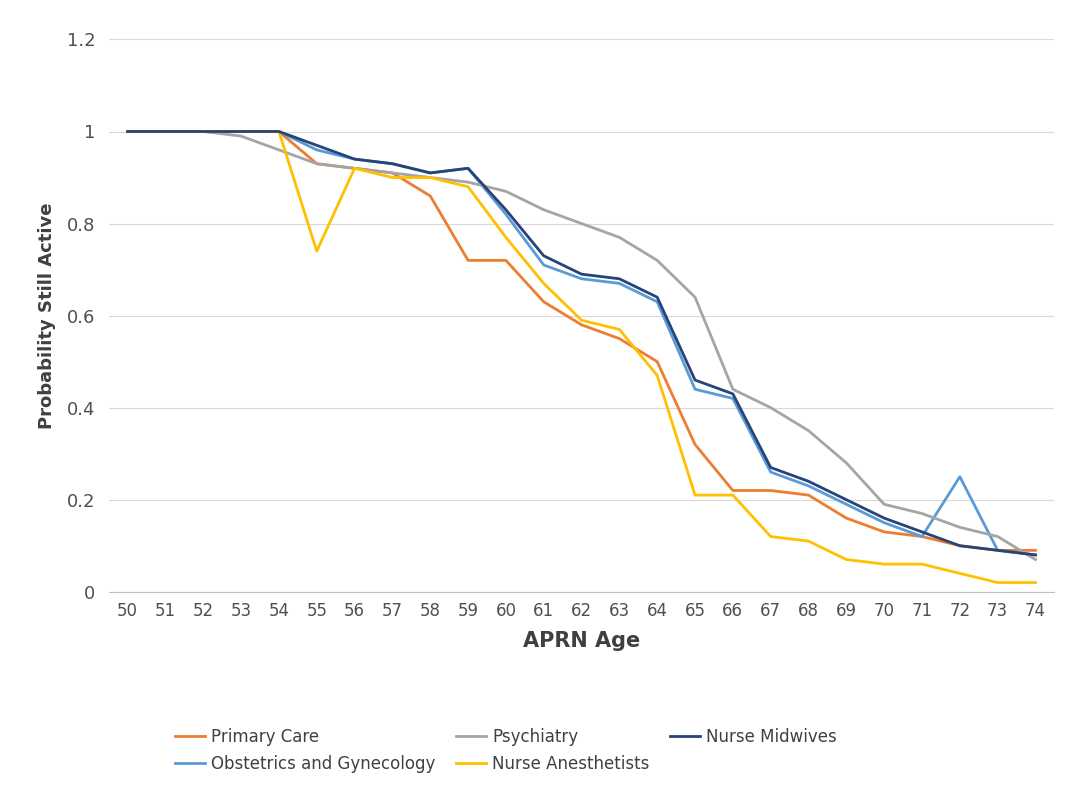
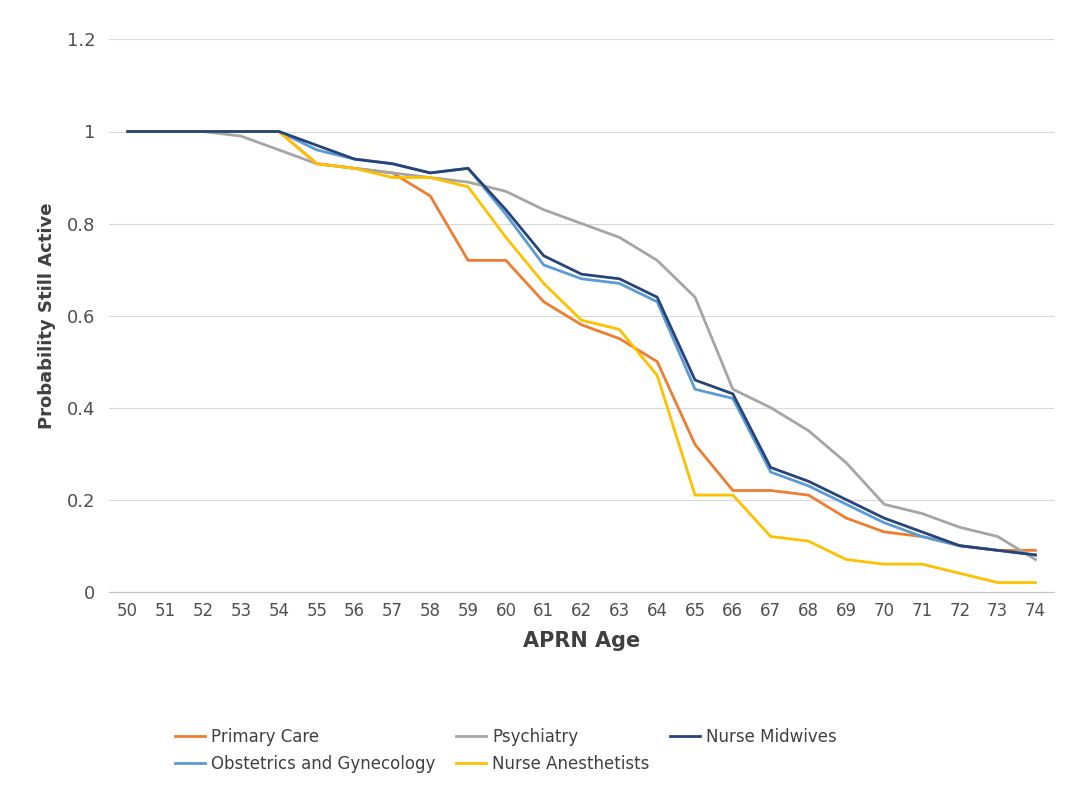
Nurse Anesthetists/55: 0.74 -> 0.93
Obstetrics and Gynecology/72: 0.25 -> 0.10
